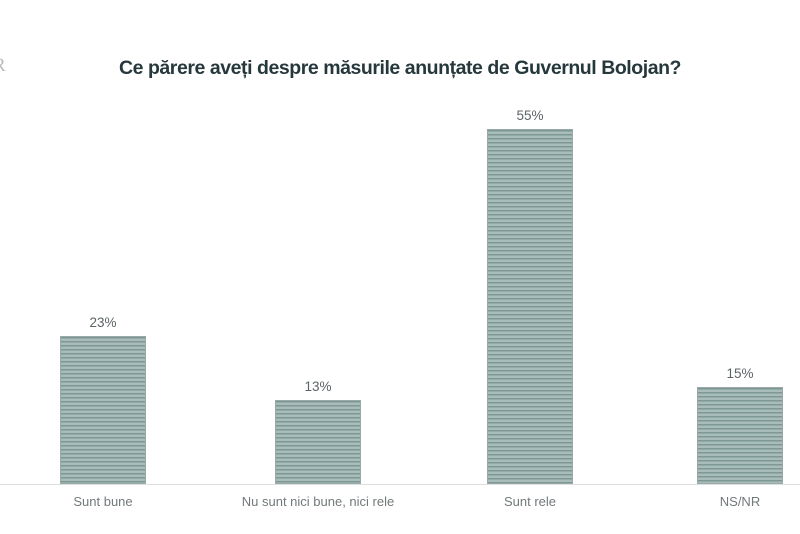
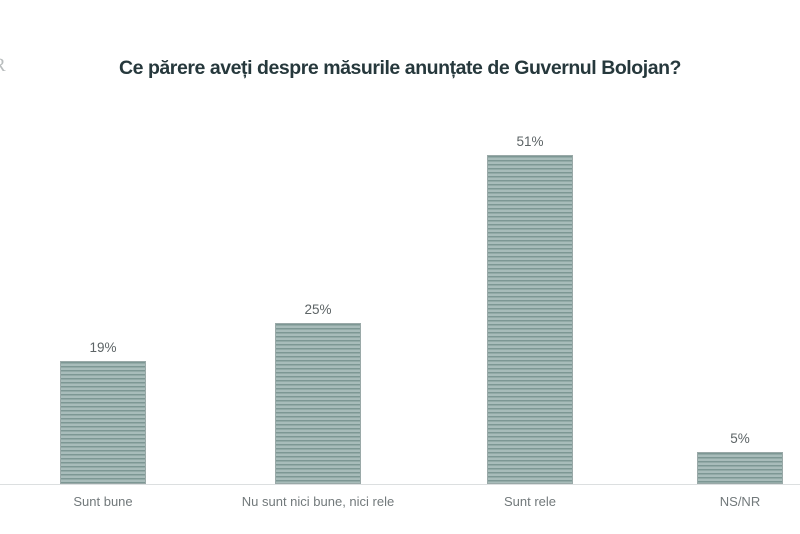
Sunt bune: 23% -> 19%
Nu sunt nici bune, nici rele: 13% -> 25%
Sunt rele: 55% -> 51%
NS/NR: 15% -> 5%
